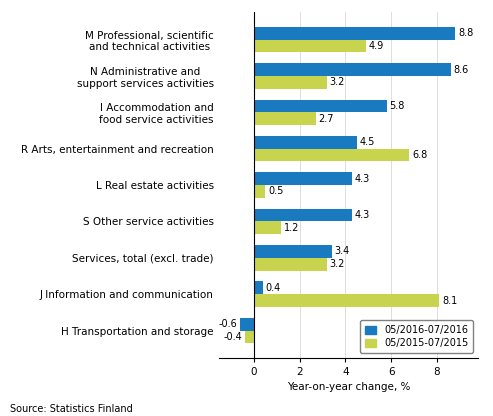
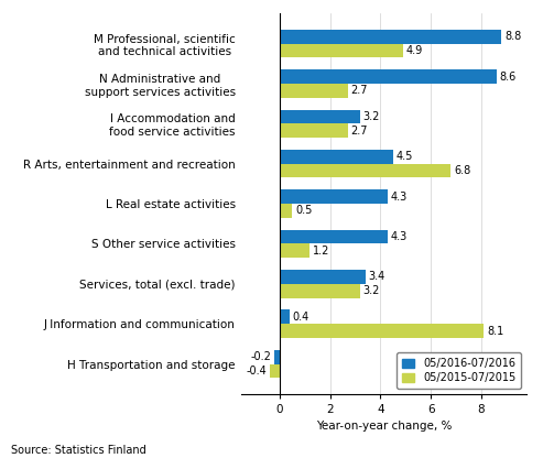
05/2015-07/2015/N Administrative and support services activities: 3.2 -> 2.7
05/2016-07/2016/I Accommodation and food service activities: 5.8 -> 3.2
05/2016-07/2016/H Transportation and storage: -0.6 -> -0.2
